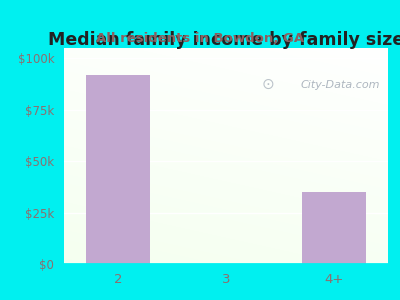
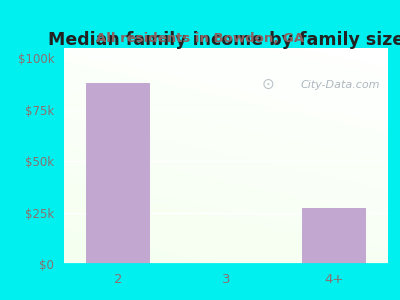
2: $92k -> $88k
4+: $35k -> $27k
